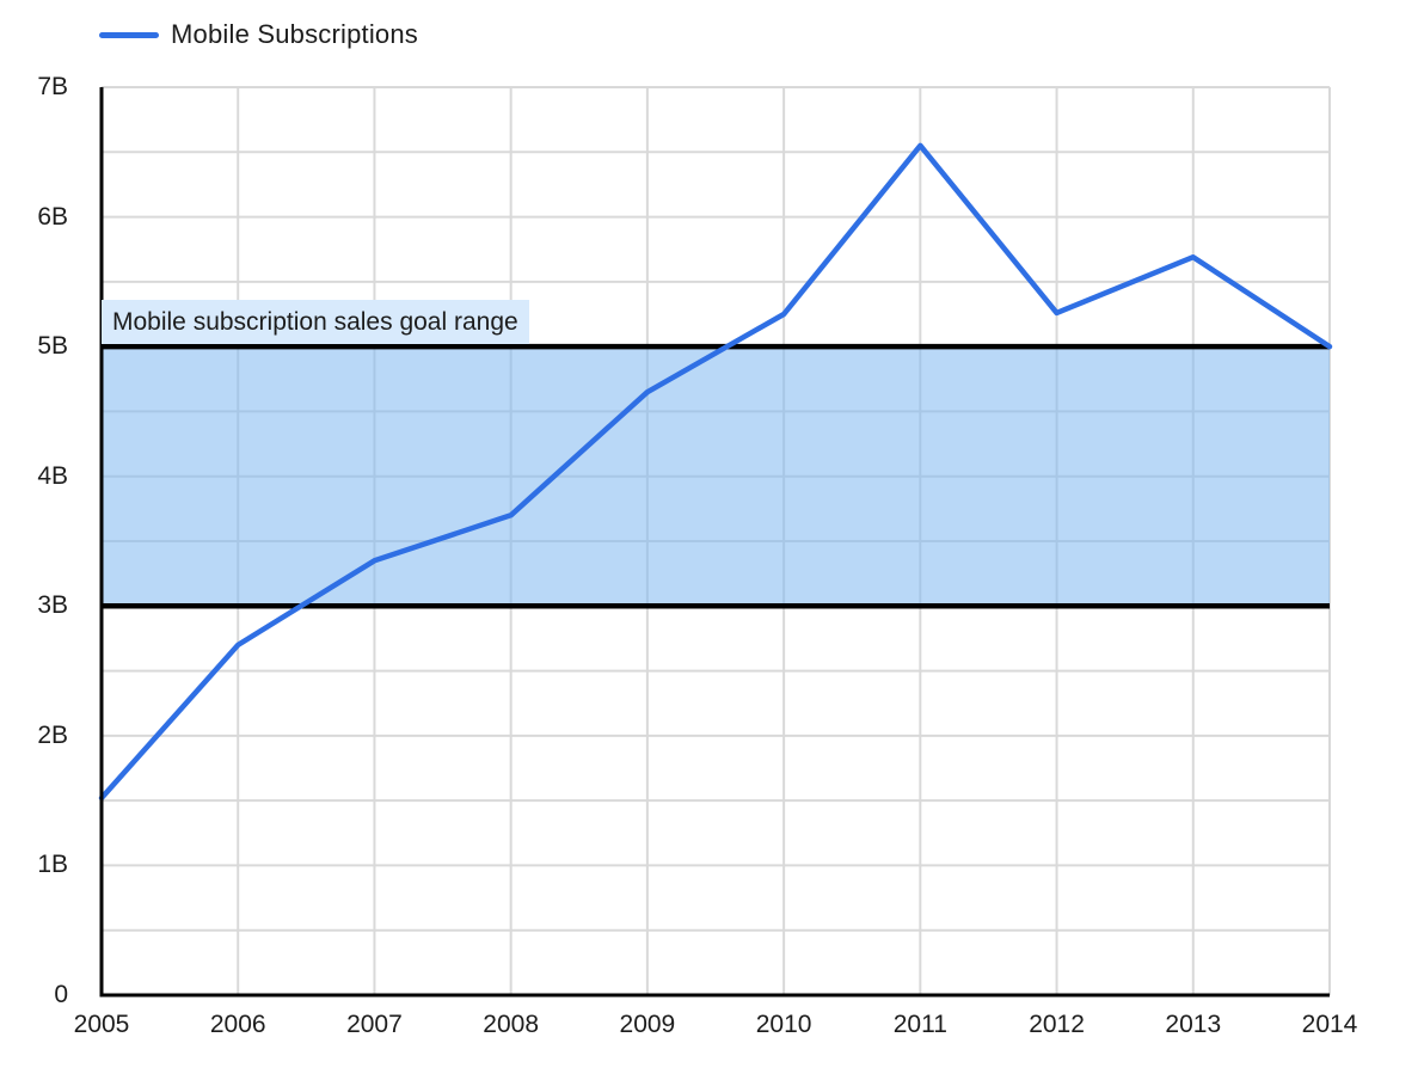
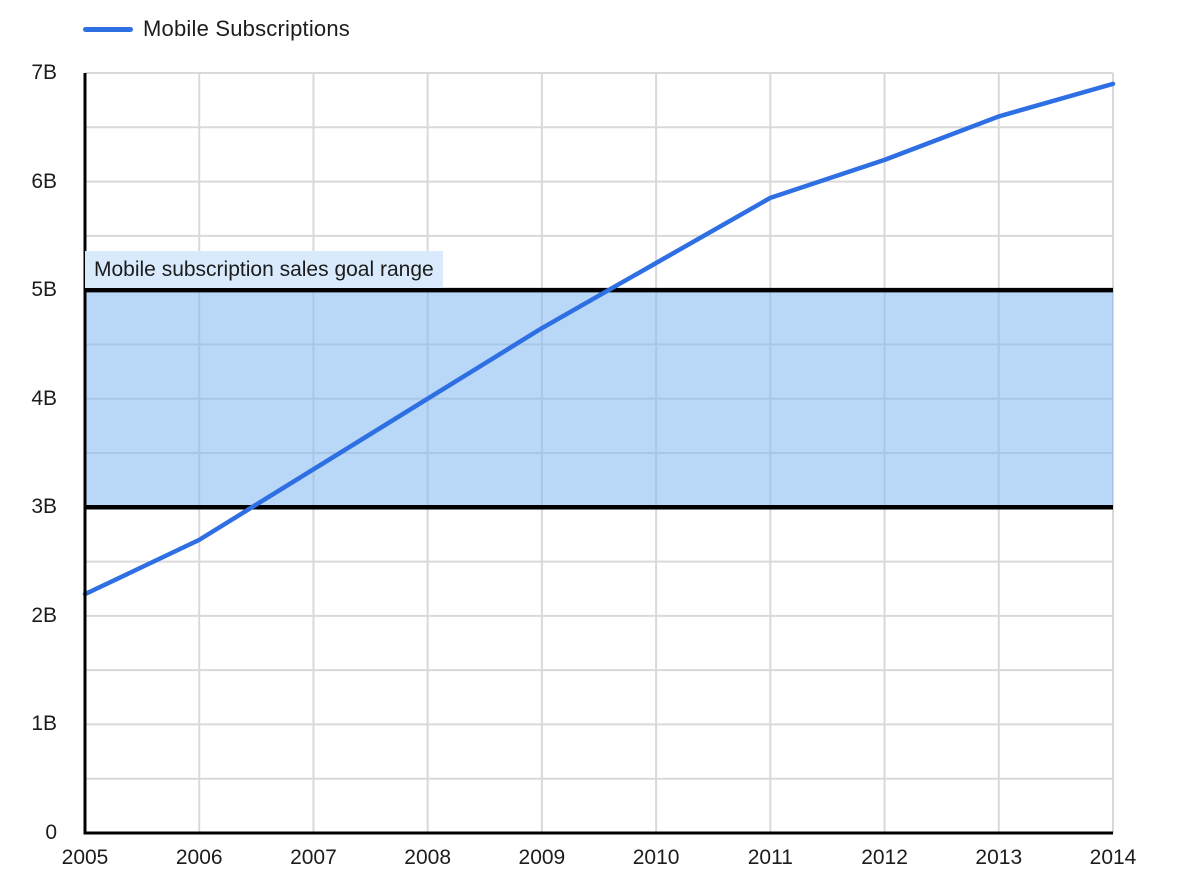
2005: 1.52B -> 2.20B
2008: 3.70B -> 4.00B
2011: 6.55B -> 5.85B
2012: 5.26B -> 6.20B
2013: 5.69B -> 6.60B
2014: 5.00B -> 6.90B
